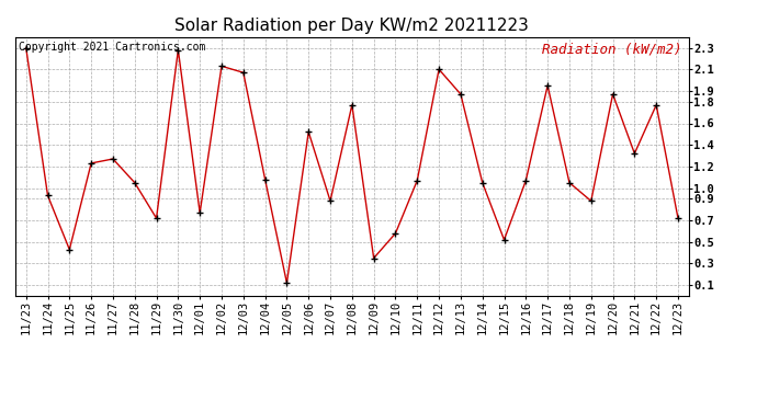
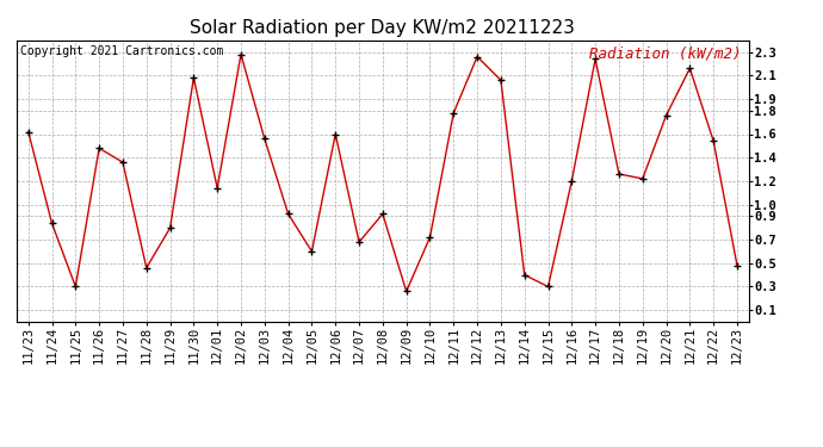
11/23: 2.30 -> 1.62
11/24: 0.93 -> 0.84
11/25: 0.43 -> 0.30
11/26: 1.23 -> 1.48
11/27: 1.27 -> 1.36
11/28: 1.05 -> 0.46
11/29: 0.72 -> 0.80
11/30: 2.28 -> 2.08
12/01: 0.77 -> 1.14
12/02: 2.13 -> 2.28
12/03: 2.07 -> 1.56
12/04: 1.08 -> 0.92
12/05: 0.12 -> 0.60
12/06: 1.52 -> 1.60
12/07: 0.88 -> 0.68
12/08: 1.77 -> 0.92
12/09: 0.35 -> 0.26
12/10: 0.58 -> 0.72
12/11: 1.07 -> 1.78
12/12: 2.10 -> 2.26
12/13: 1.87 -> 2.06
12/14: 1.05 -> 0.40
12/15: 0.52 -> 0.30
12/16: 1.07 -> 1.20
12/17: 1.95 -> 2.24
12/18: 1.05 -> 1.26
12/19: 0.88 -> 1.22
12/20: 1.87 -> 1.76
12/21: 1.32 -> 2.16
12/22: 1.77 -> 1.54
12/23: 0.72 -> 0.48
